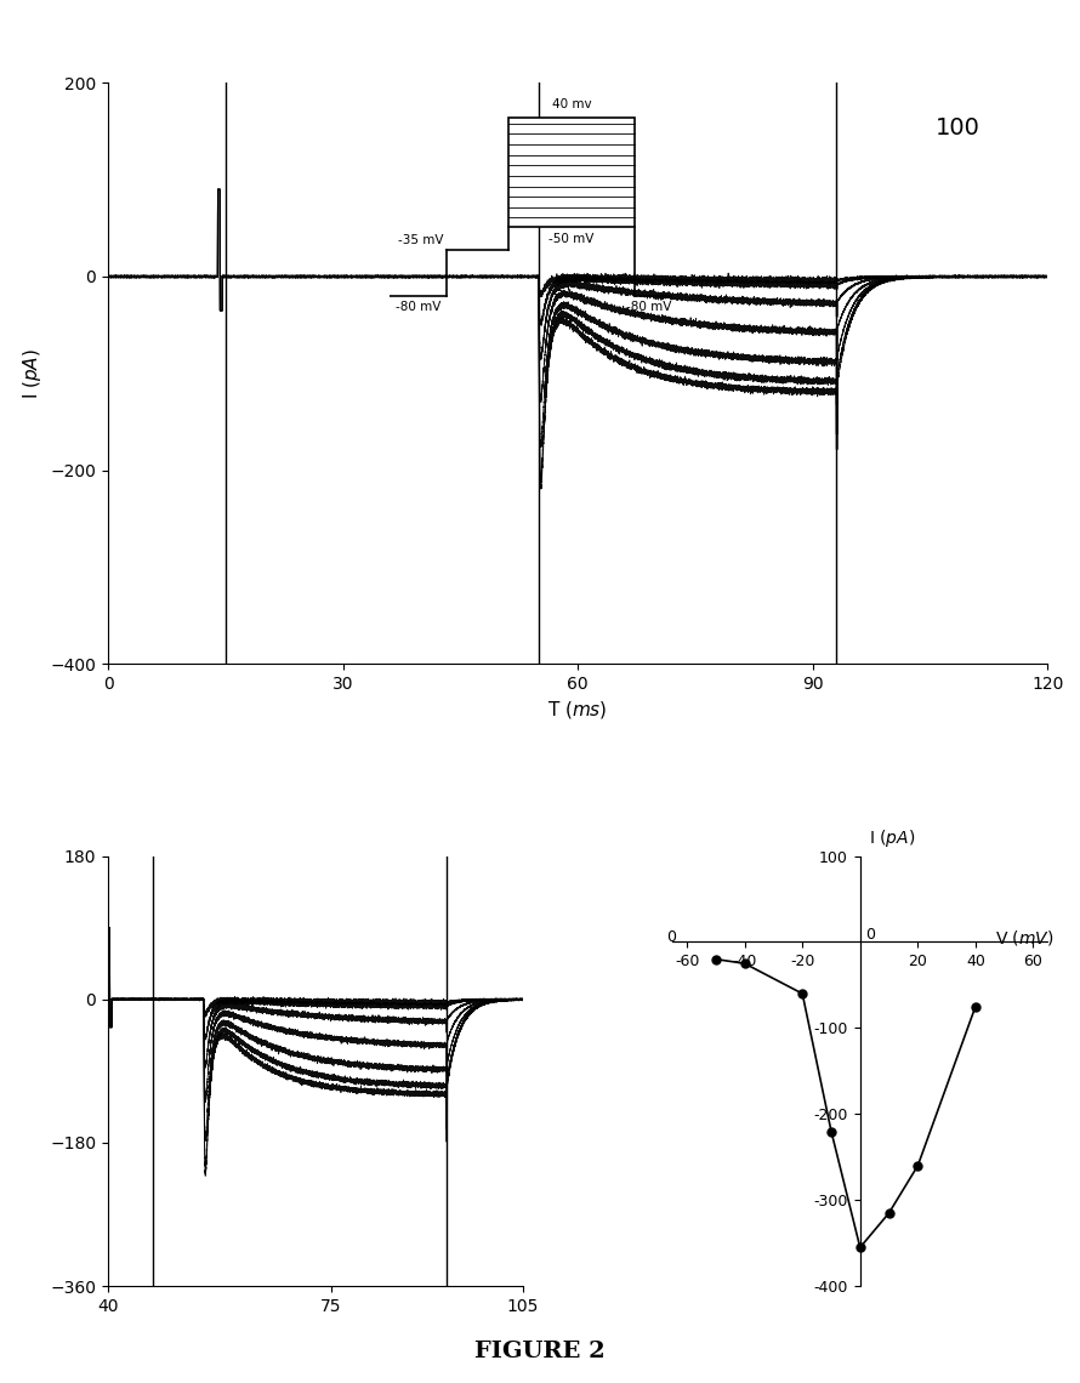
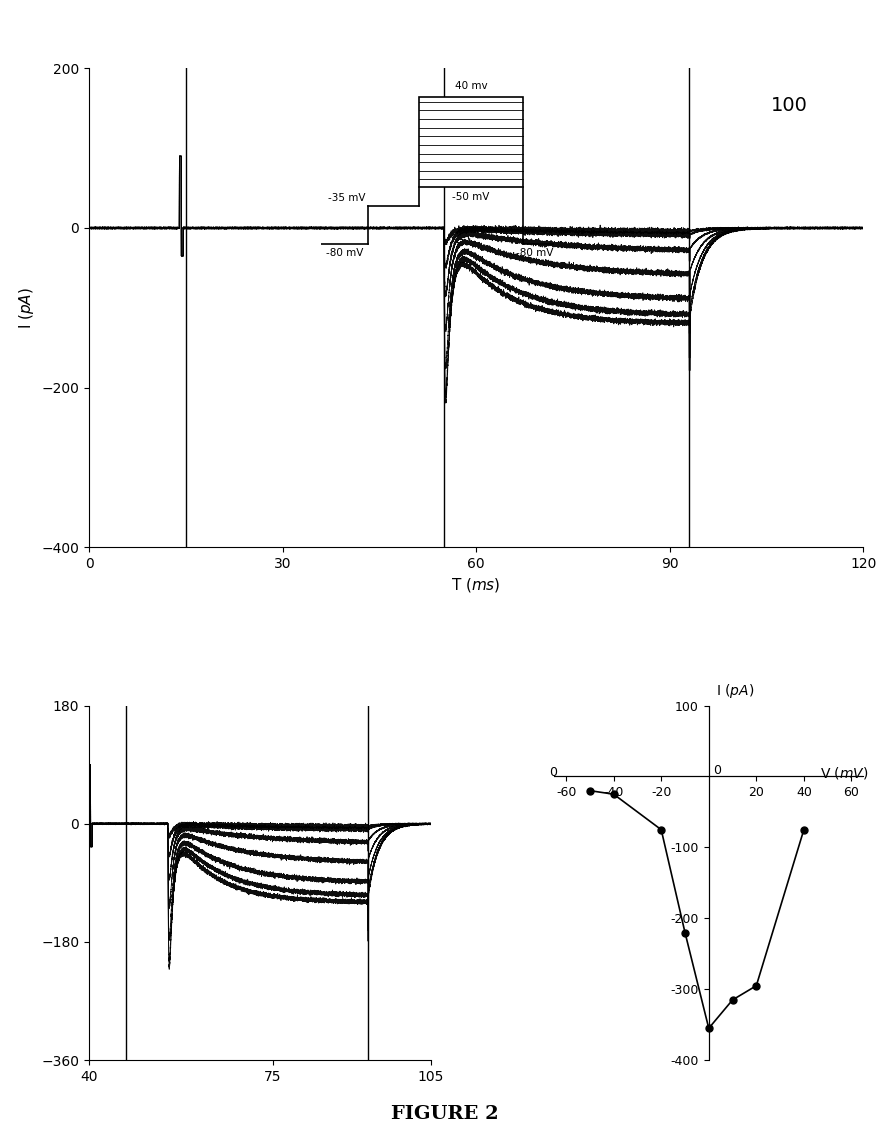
-20: -60 -> -75
20: -260 -> -295
